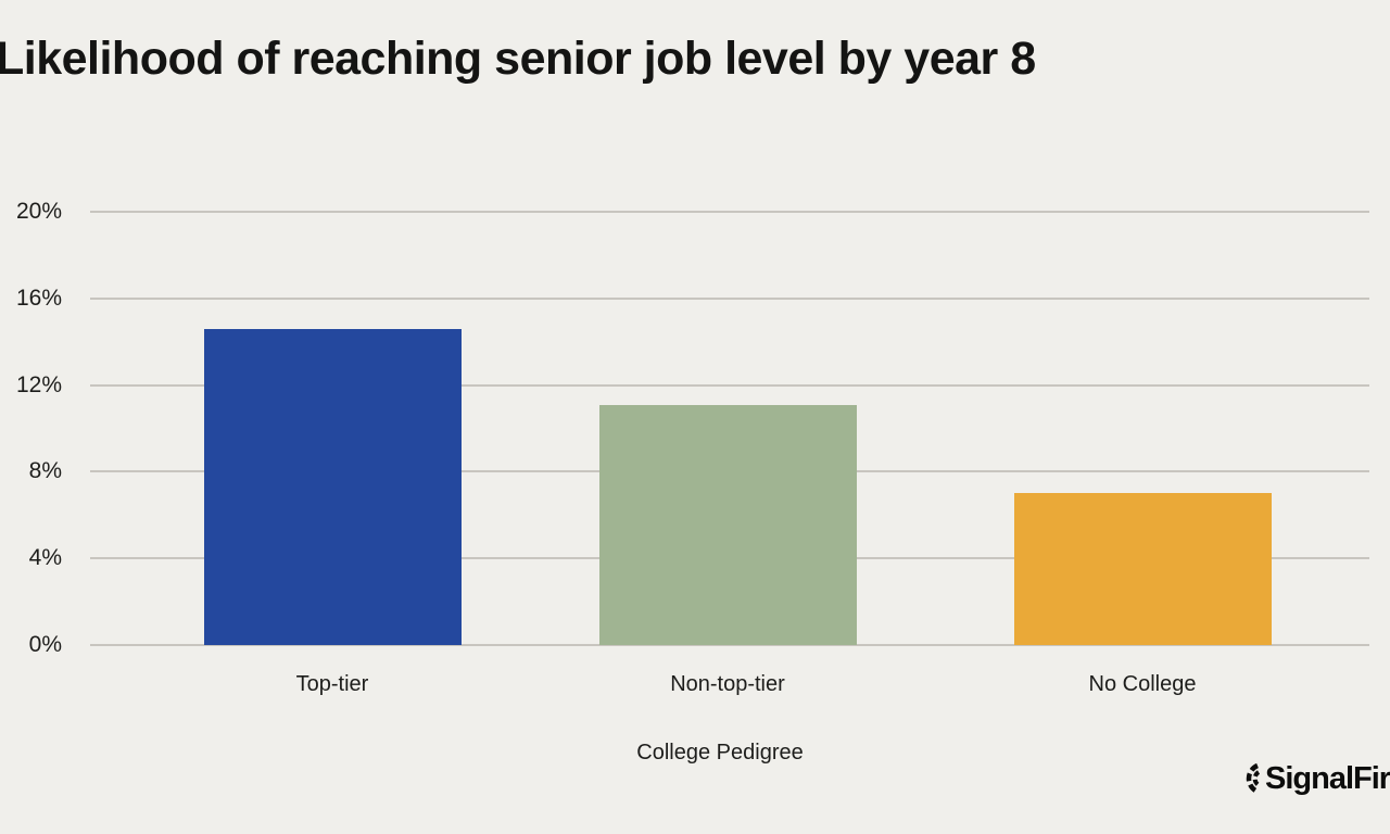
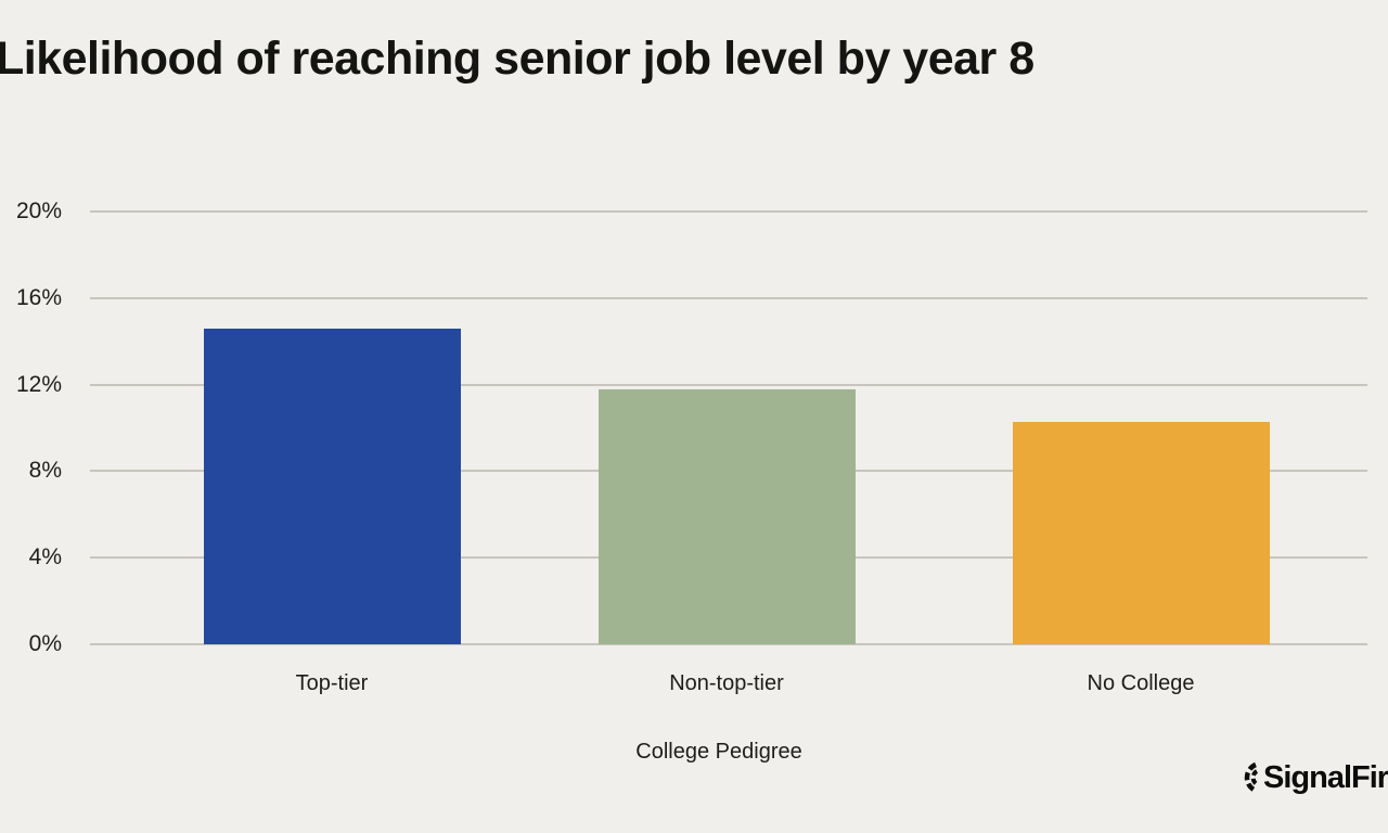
Non-top-tier: 11.1% -> 11.8%
No College: 7.0% -> 10.3%
